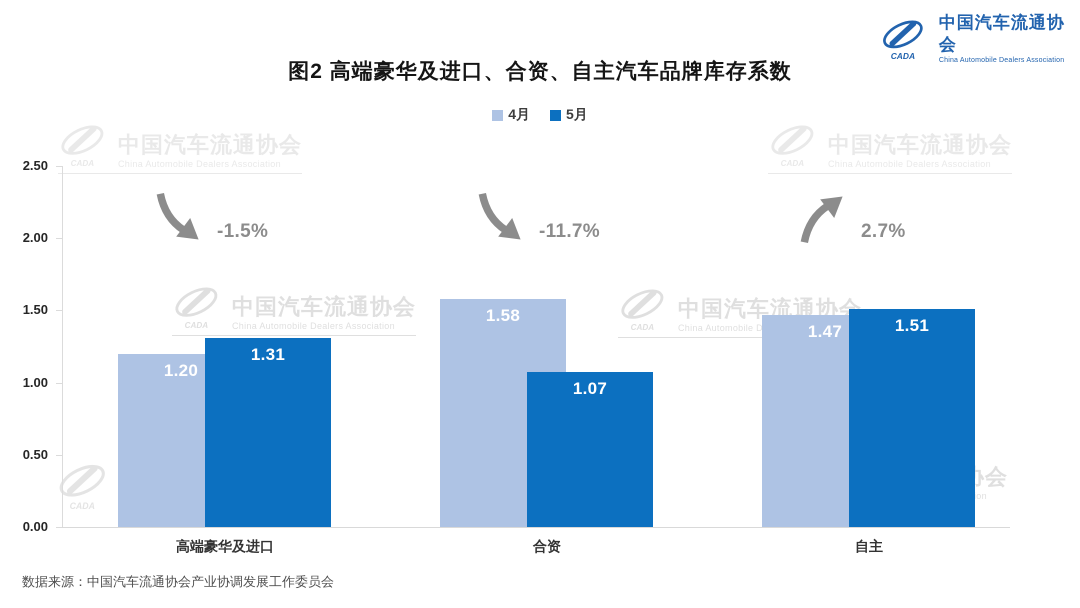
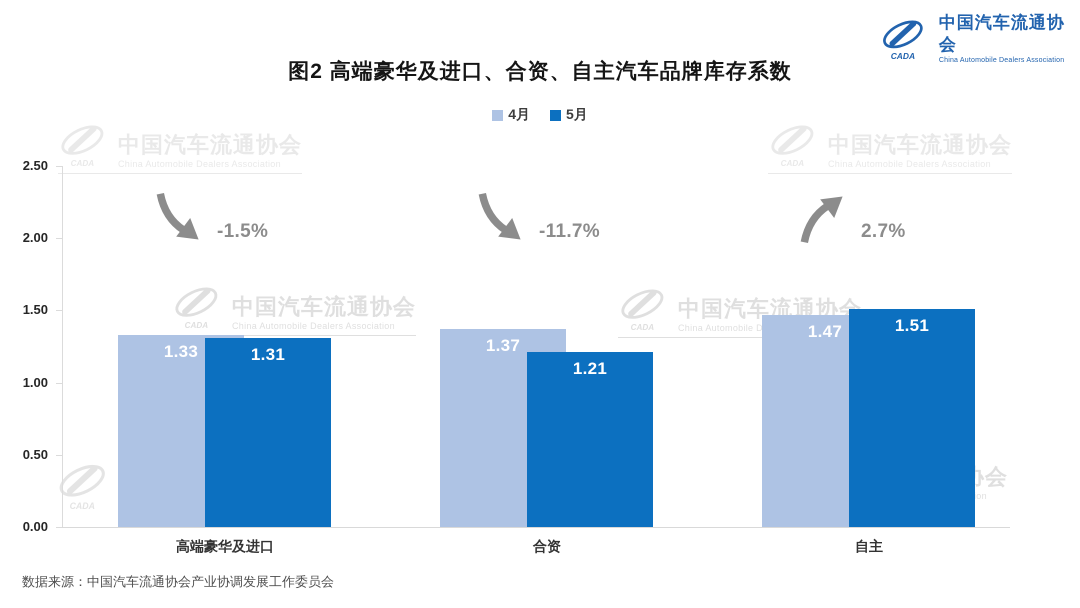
4月/高端豪华及进口: 1.20 -> 1.33
4月/合资: 1.58 -> 1.37
5月/合资: 1.07 -> 1.21
